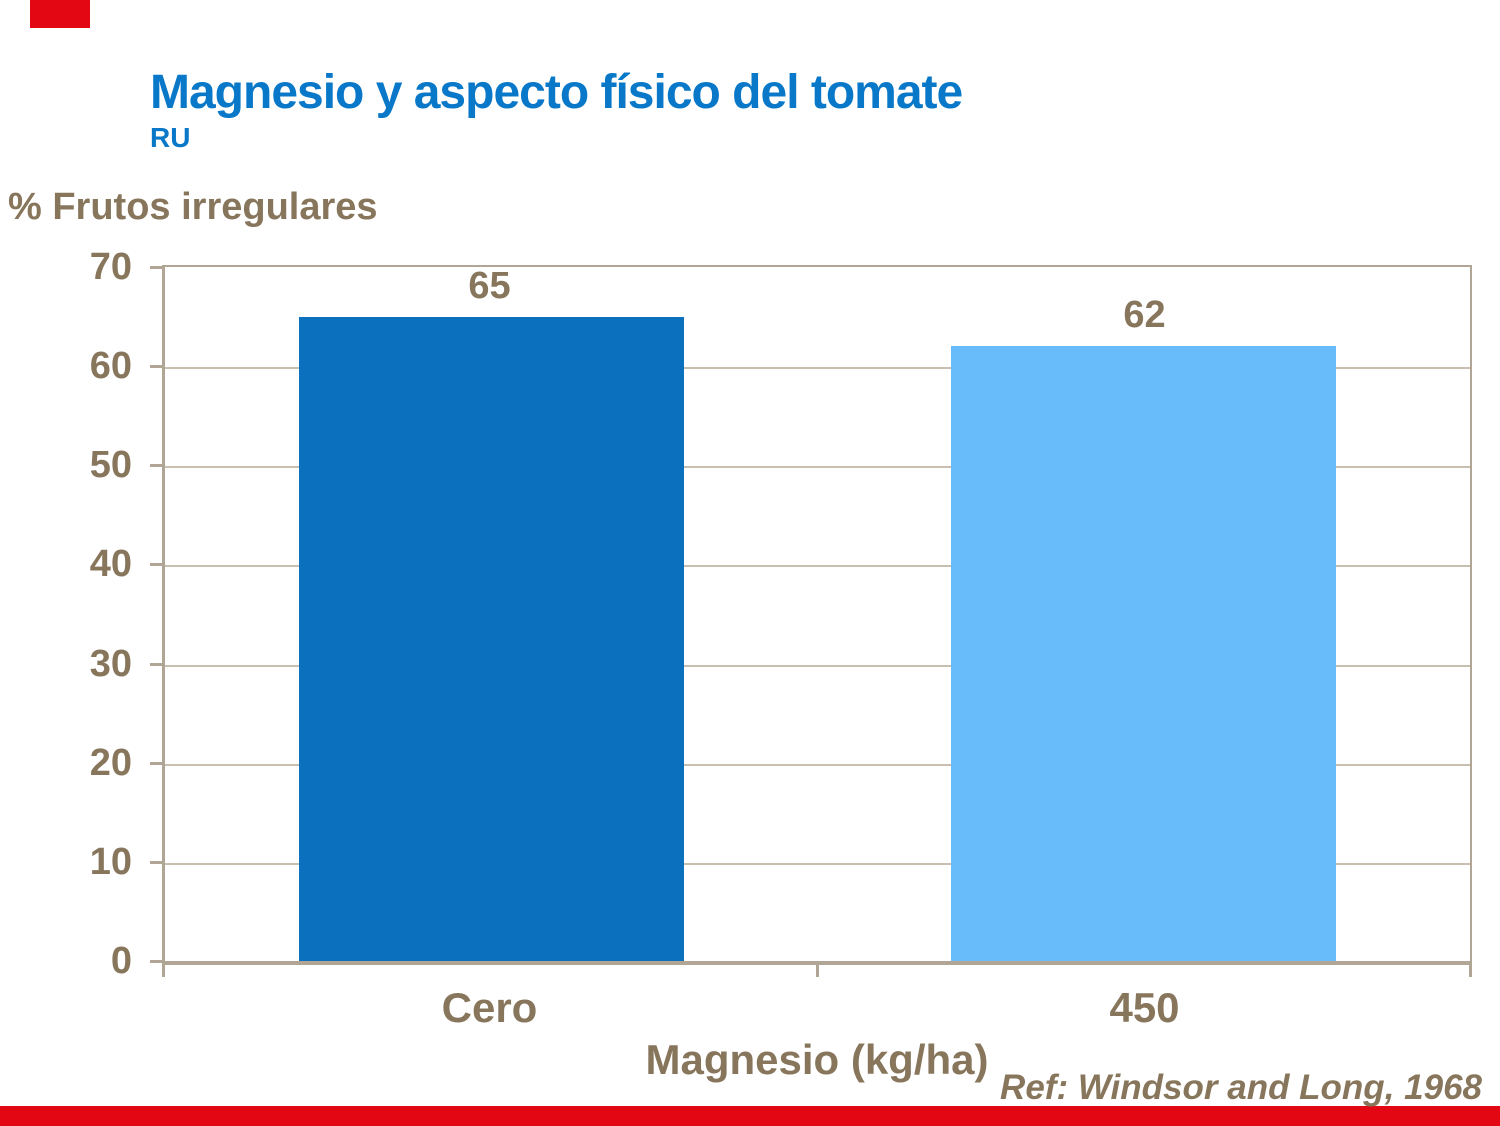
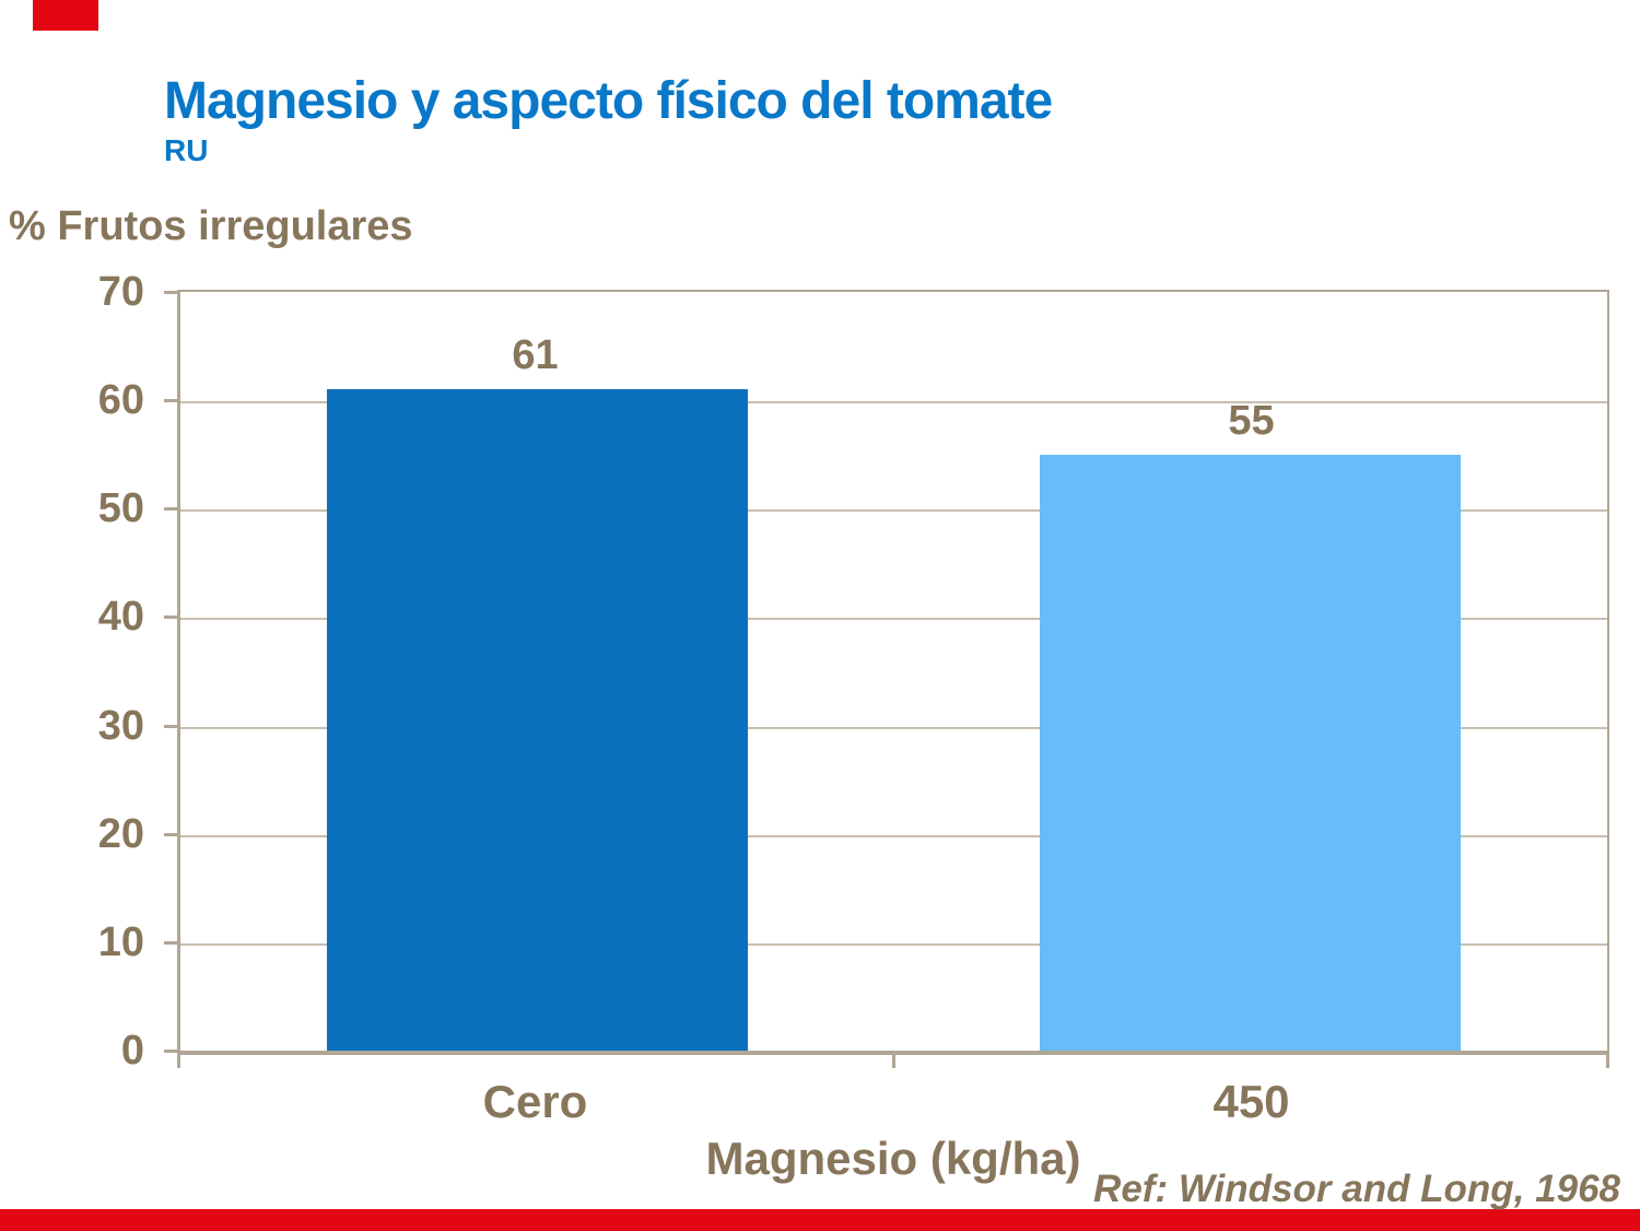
Cero: 65 -> 61
450: 62 -> 55
